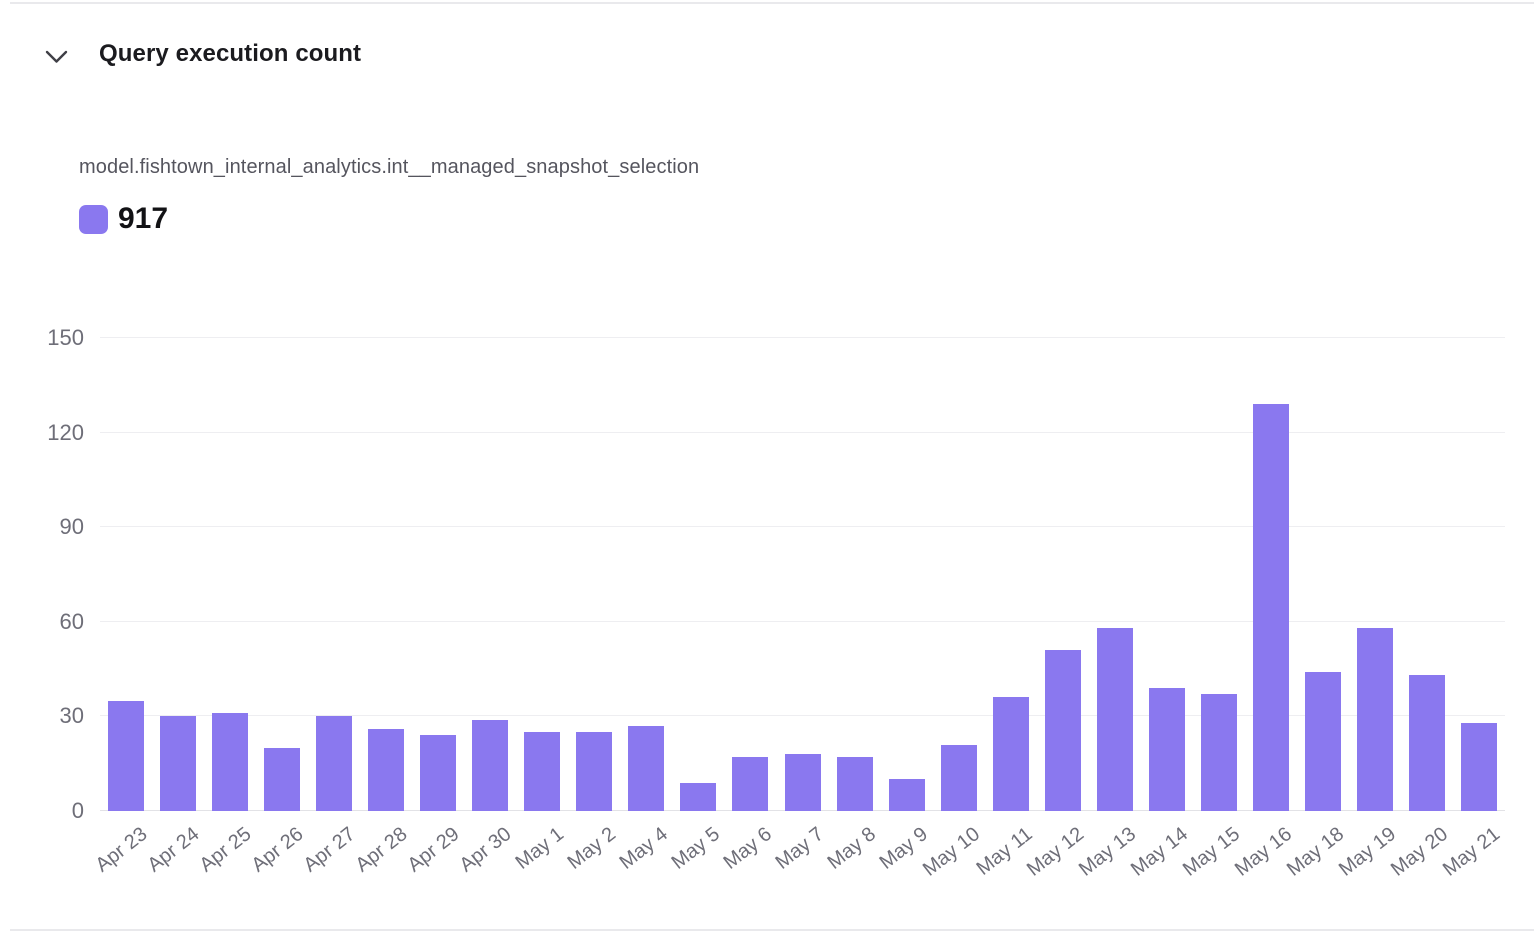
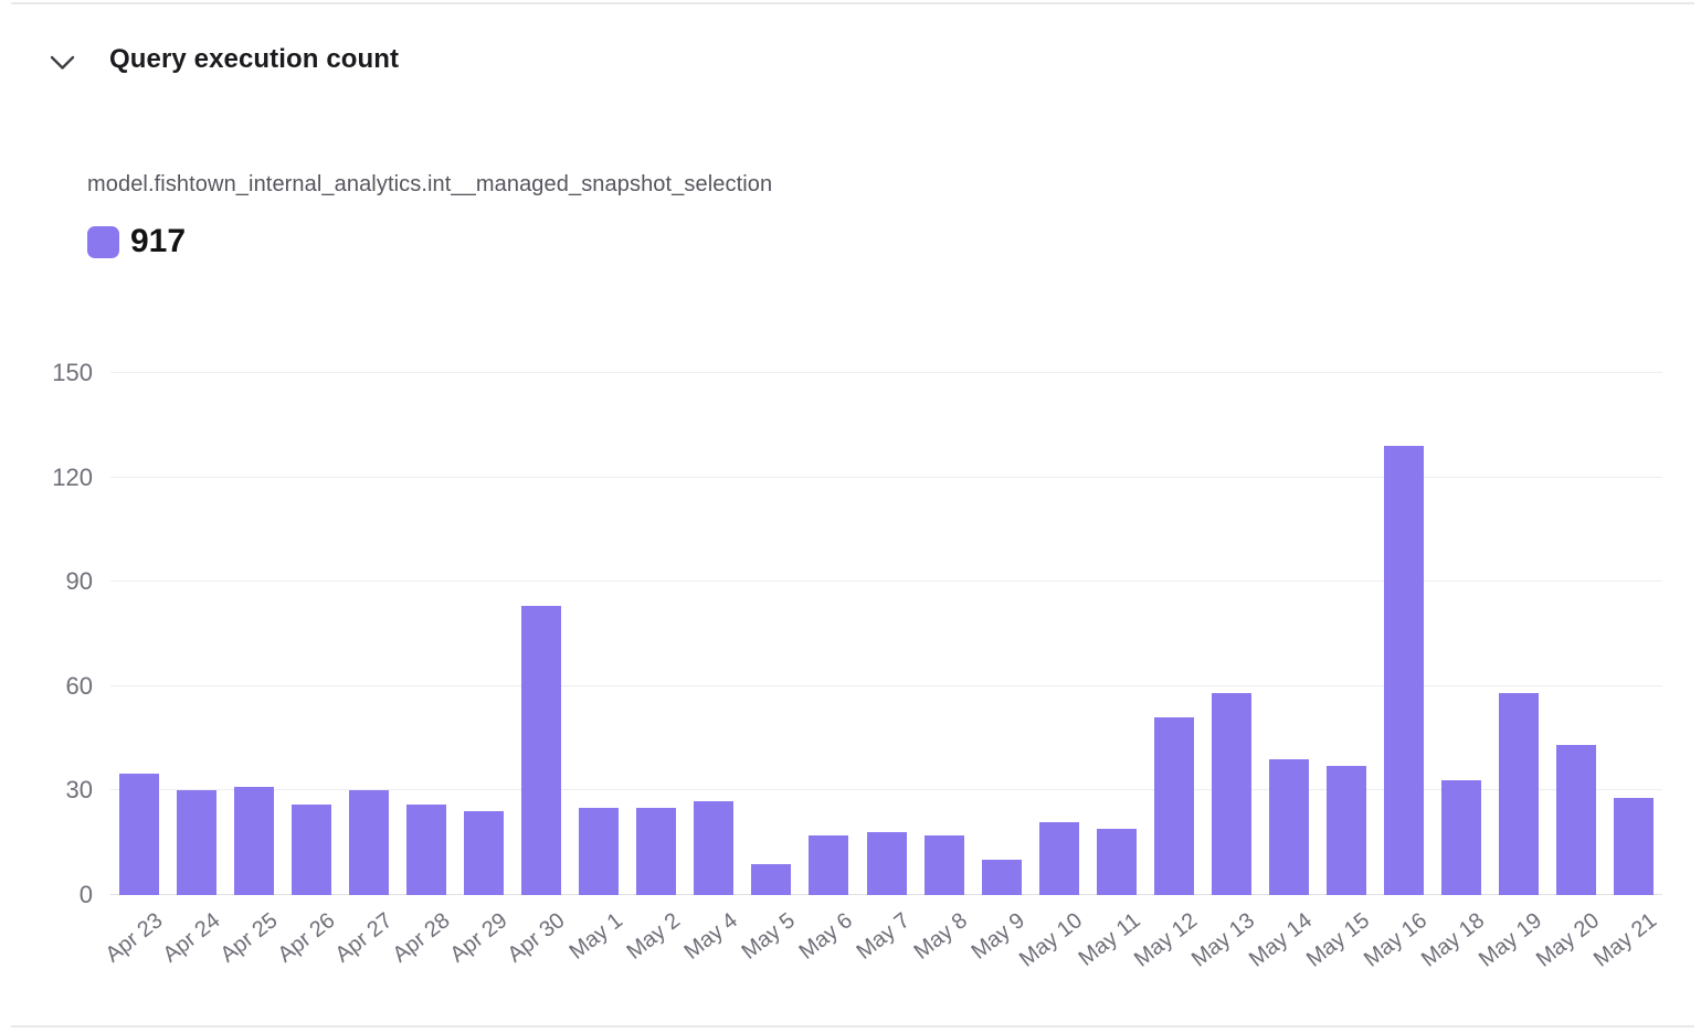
Apr 26: 20 -> 26
Apr 30: 29 -> 83
May 11: 36 -> 19
May 18: 44 -> 33
